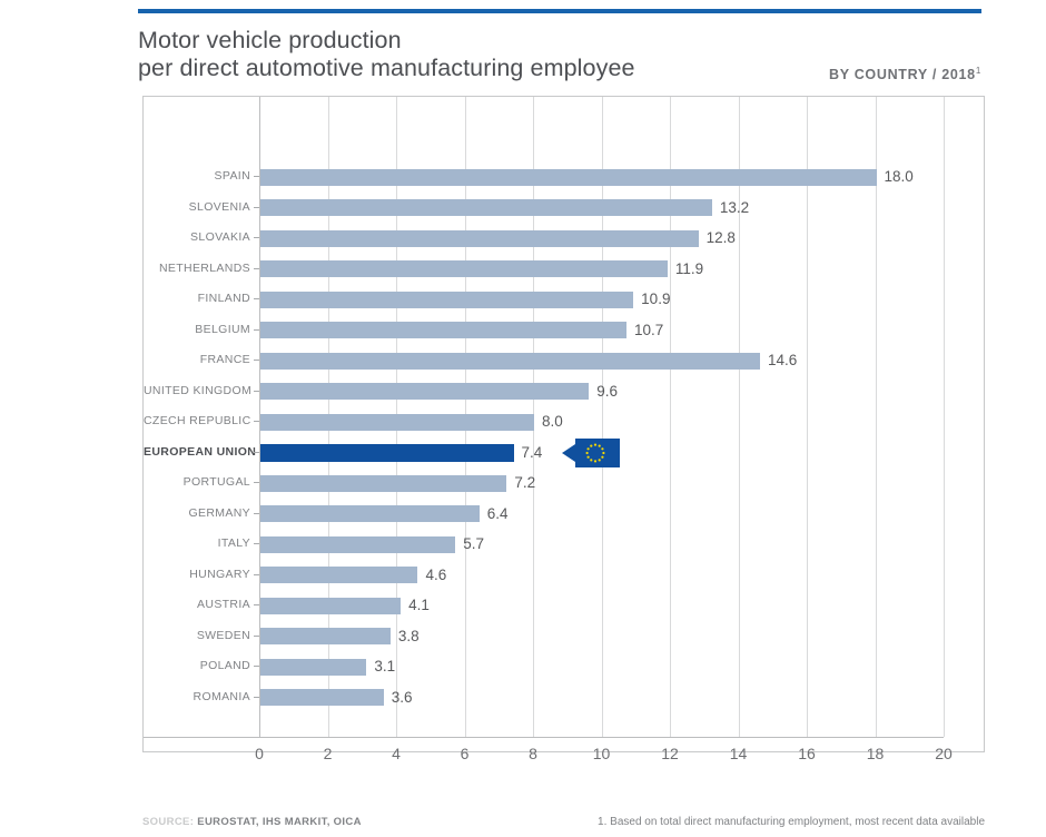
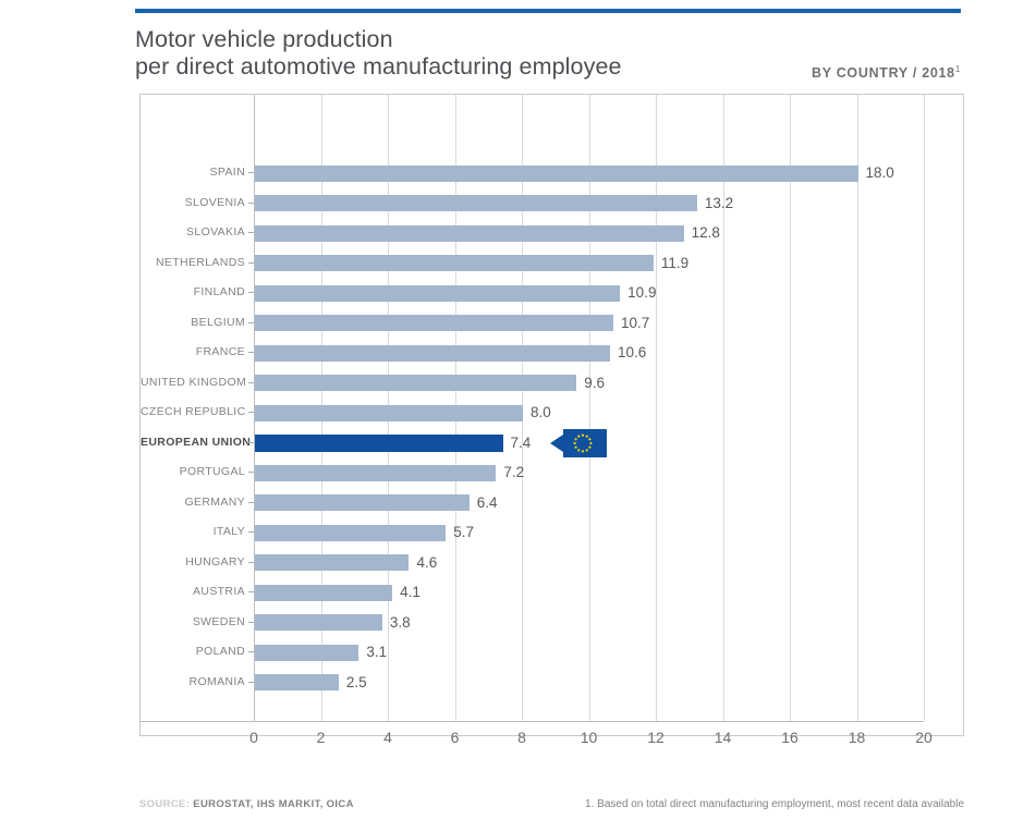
FRANCE: 14.6 -> 10.6
ROMANIA: 3.6 -> 2.5
